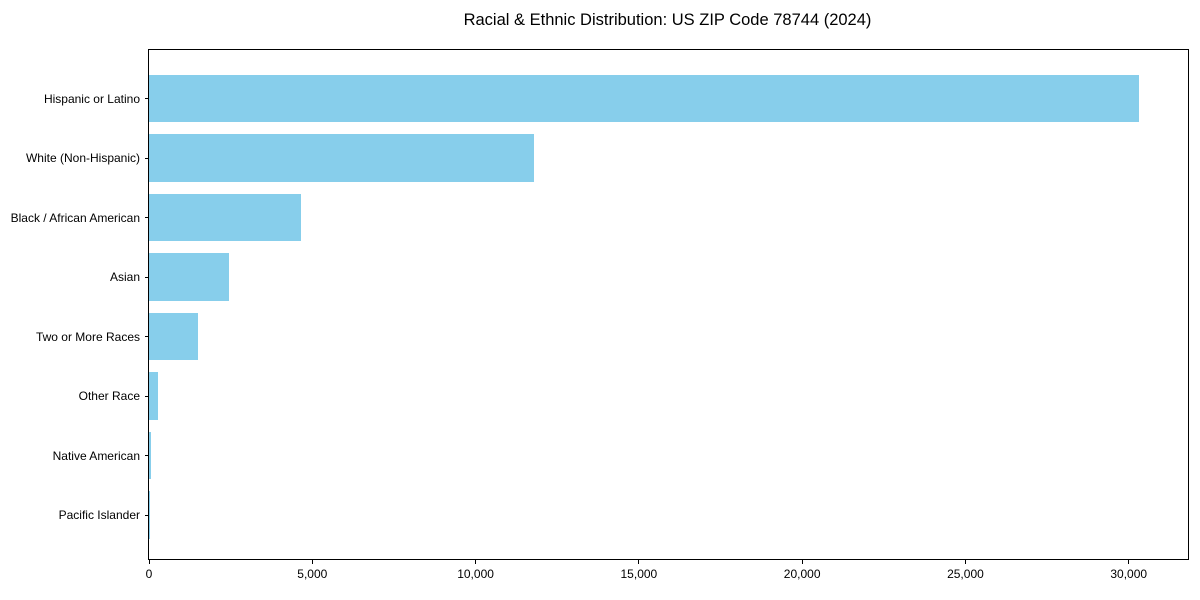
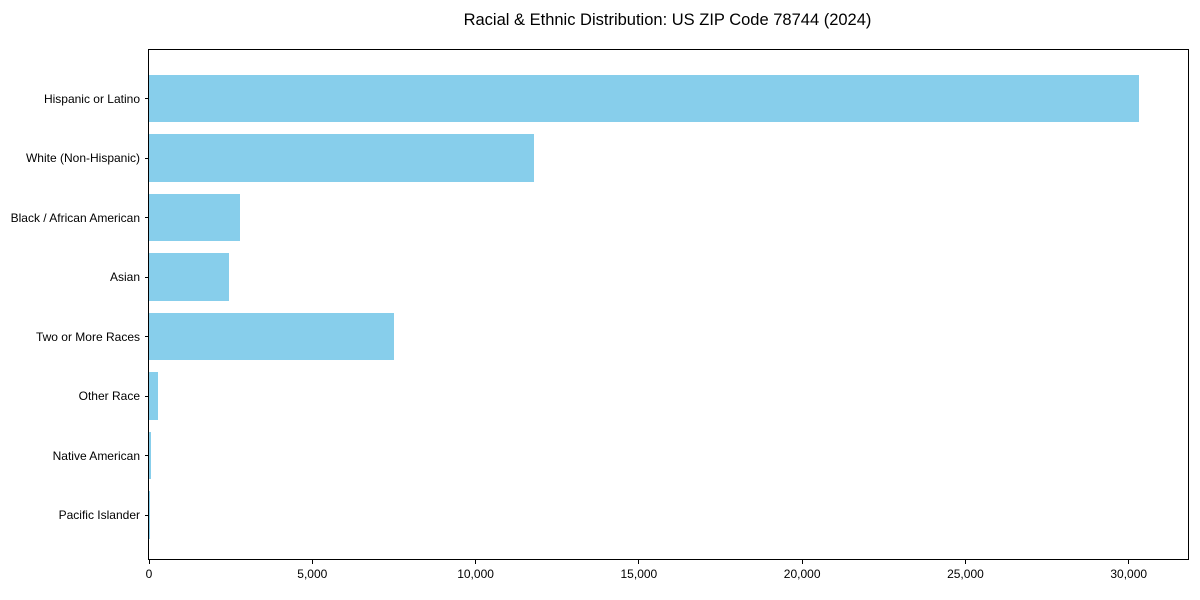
Black / African American: 4600 -> 2800
Two or More Races: 1500 -> 7500
